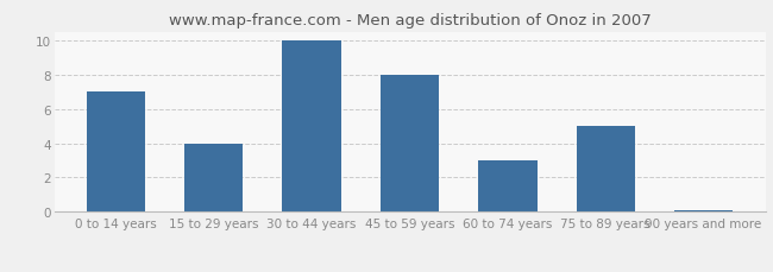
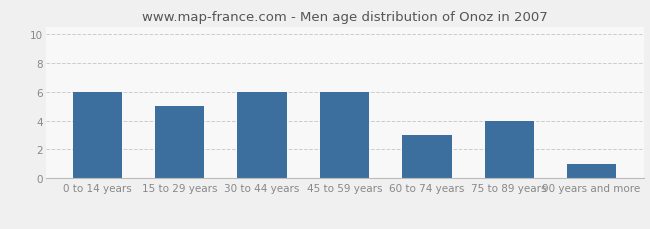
0 to 14 years: 7.0 -> 6.0
15 to 29 years: 4.0 -> 5.0
30 to 44 years: 10.0 -> 6.0
45 to 59 years: 8.0 -> 6.0
75 to 89 years: 5.0 -> 4.0
90 years and more: 0.1 -> 1.0
